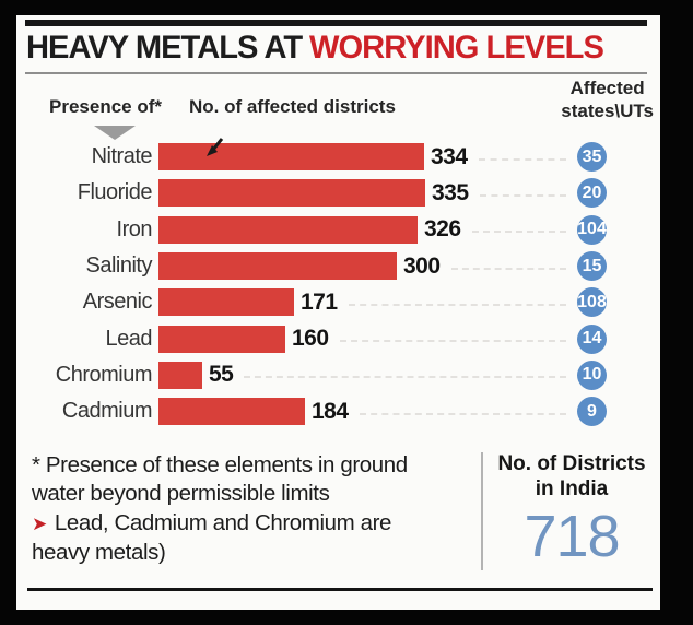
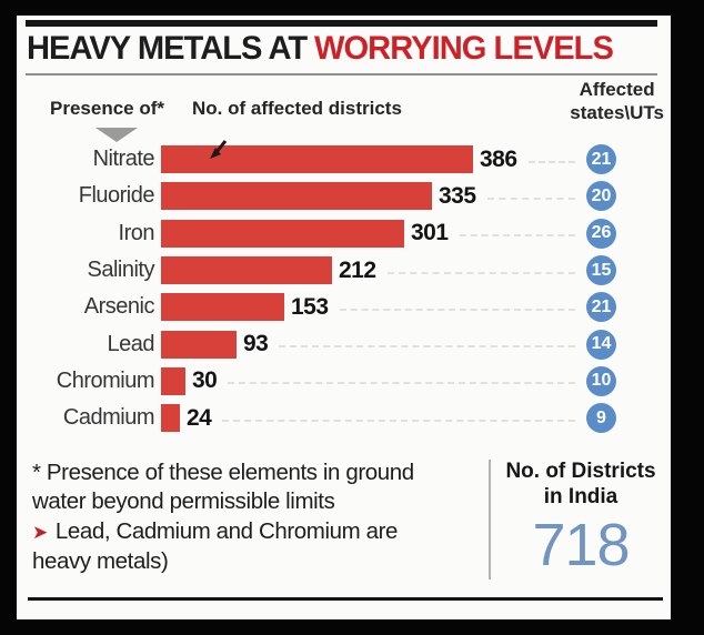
No. of affected districts/Nitrate: 334 -> 386
Affected states\UTs/Nitrate: 35 -> 21
No. of affected districts/Iron: 326 -> 301
Affected states\UTs/Iron: 104 -> 26
No. of affected districts/Salinity: 300 -> 212
No. of affected districts/Arsenic: 171 -> 153
Affected states\UTs/Arsenic: 108 -> 21
No. of affected districts/Lead: 160 -> 93
No. of affected districts/Chromium: 55 -> 30
No. of affected districts/Cadmium: 184 -> 24
